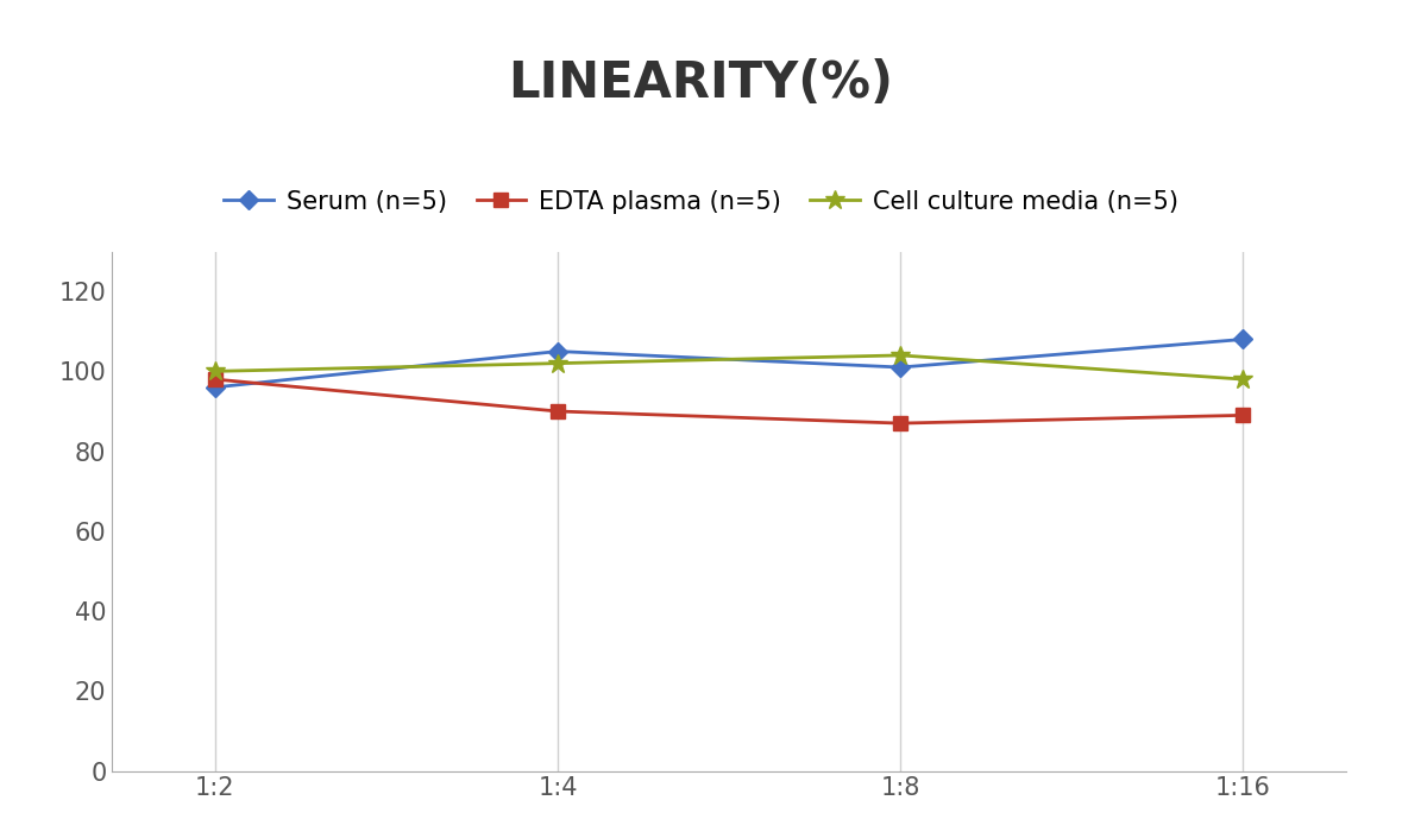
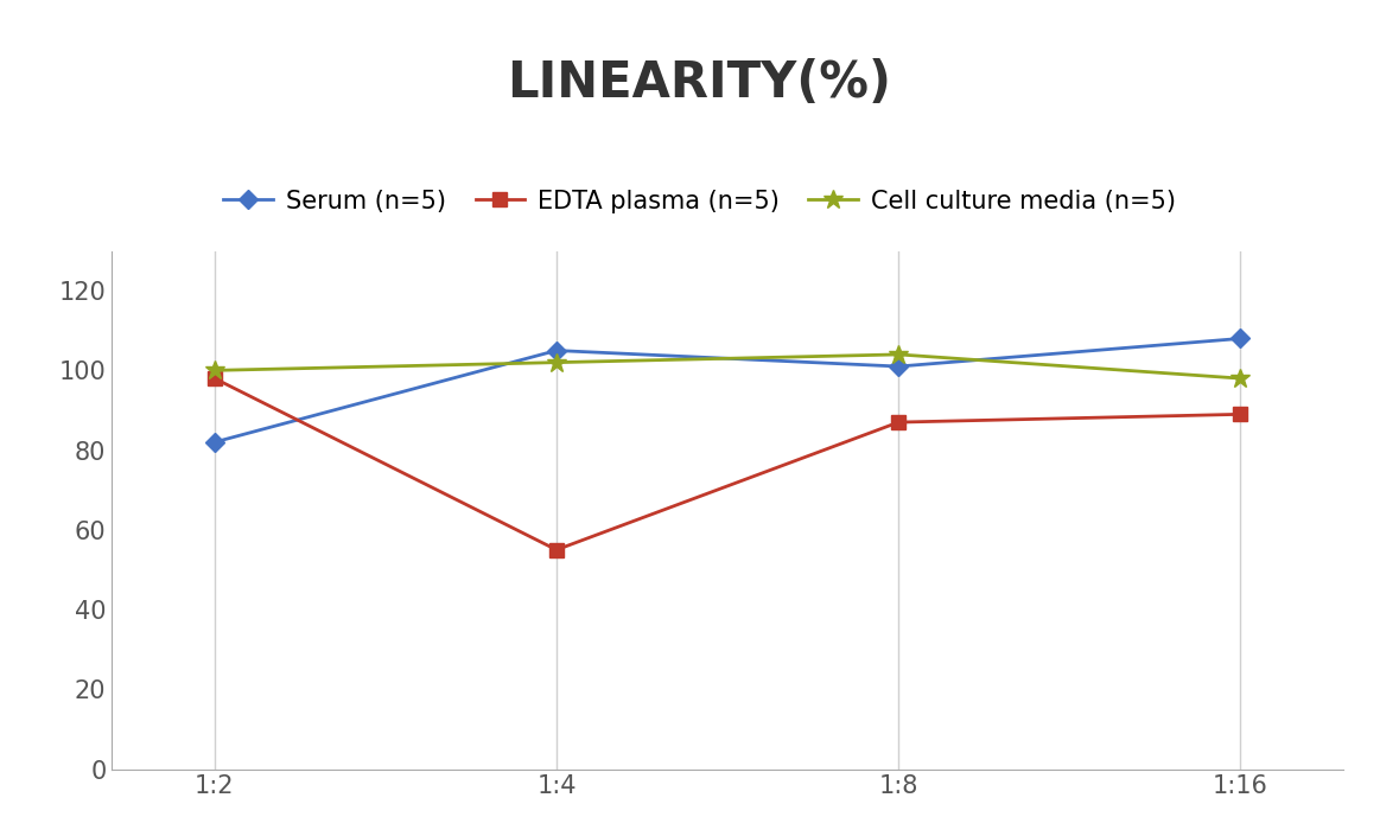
Serum (n=5)/1:2: 96 -> 82
EDTA plasma (n=5)/1:4: 90 -> 55
